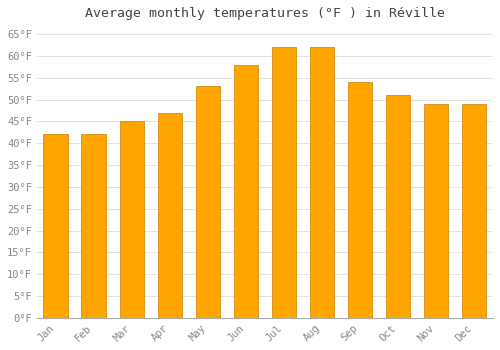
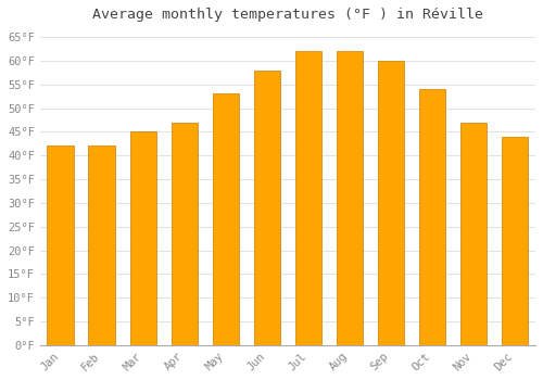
Sep: 54°F -> 60°F
Oct: 51°F -> 54°F
Nov: 49°F -> 47°F
Dec: 49°F -> 44°F
